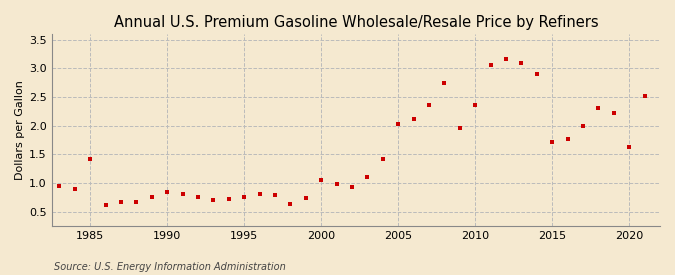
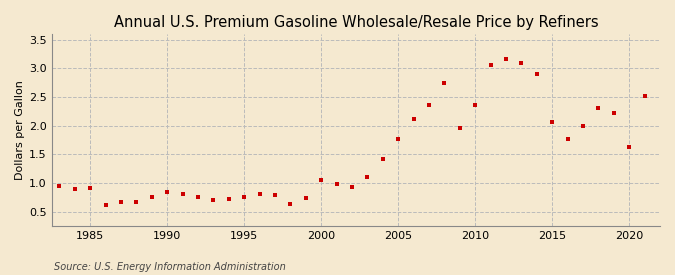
1985: 1.42 -> 0.92
2005: 2.02 -> 1.77
2015: 1.72 -> 2.06
